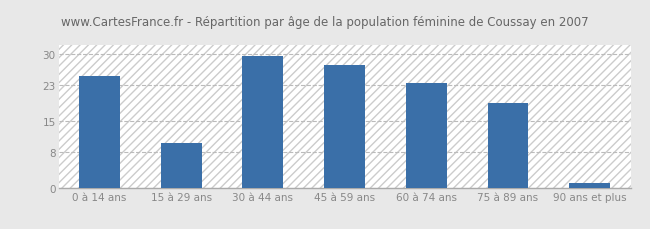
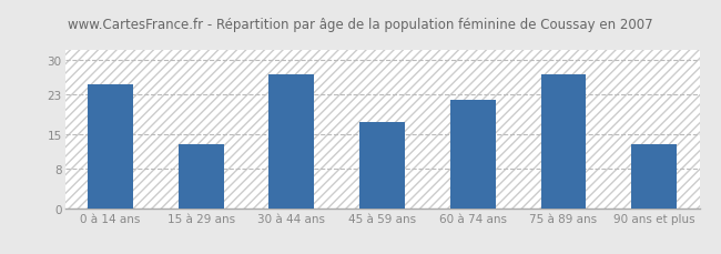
15 à 29 ans: 10.0 -> 13.0
30 à 44 ans: 29.5 -> 27.0
45 à 59 ans: 27.5 -> 17.5
60 à 74 ans: 23.5 -> 22.0
75 à 89 ans: 19.0 -> 27.0
90 ans et plus: 1.0 -> 13.0
